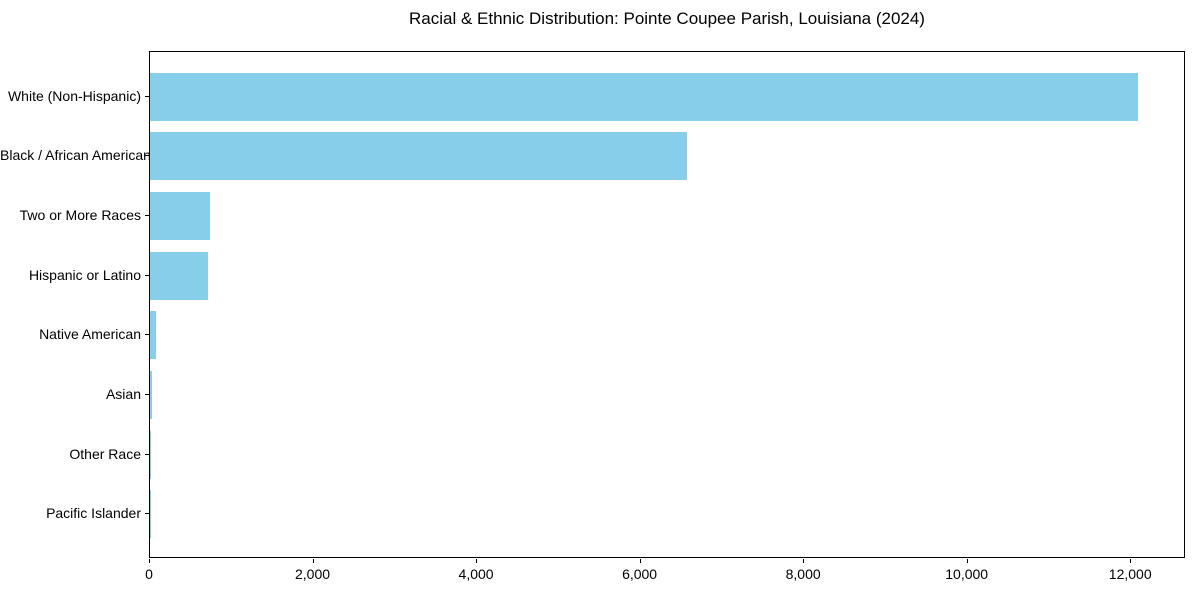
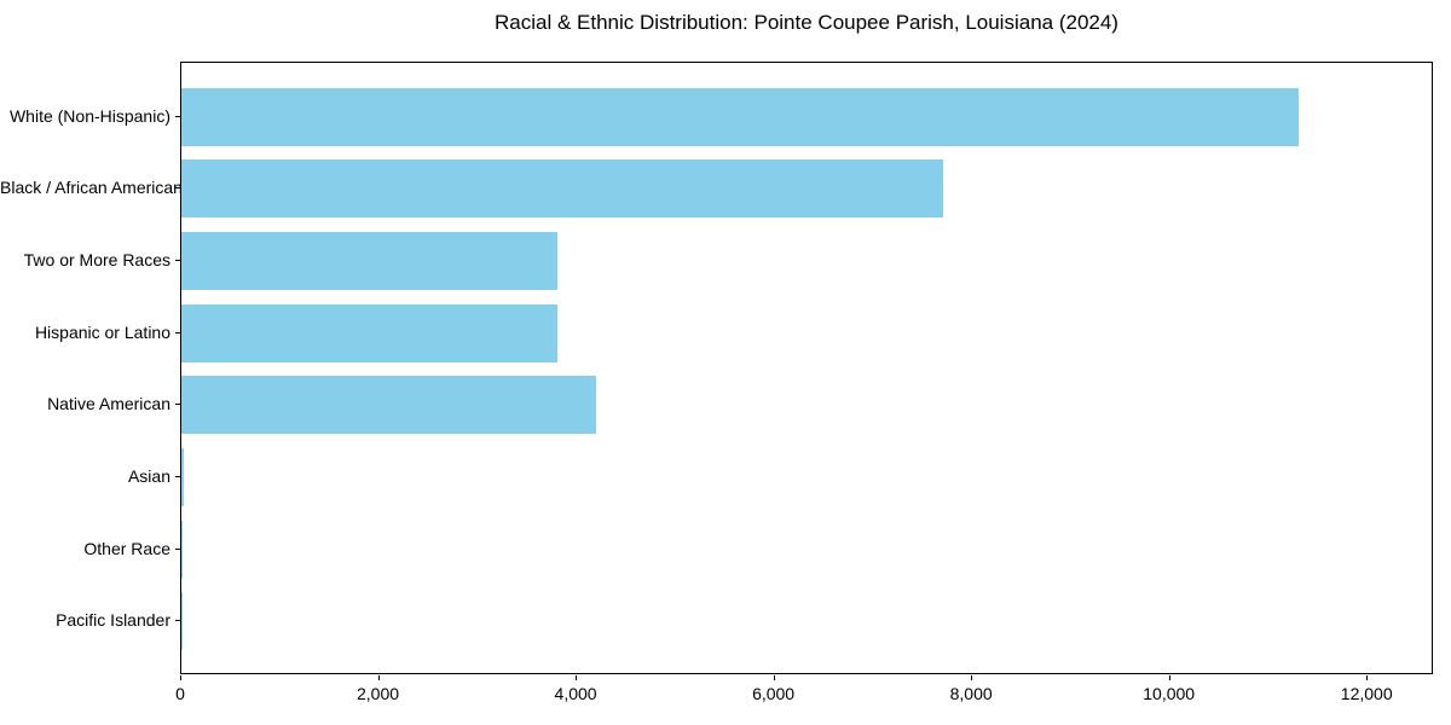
White (Non-Hispanic): 12100 -> 11300
Black / African American: 6600 -> 7700
Two or More Races: 700 -> 3800
Hispanic or Latino: 700 -> 3800
Native American: 100 -> 4200
